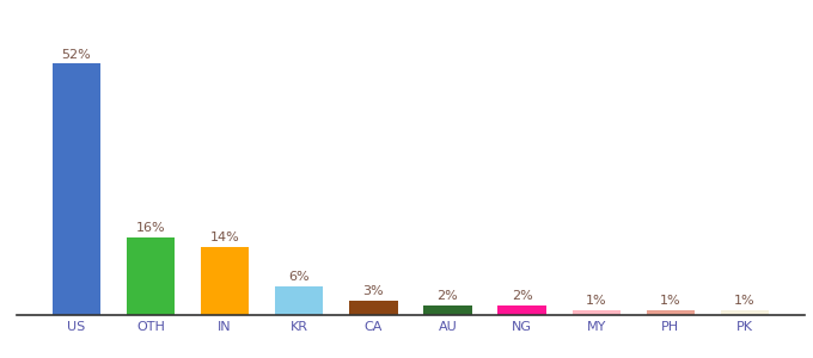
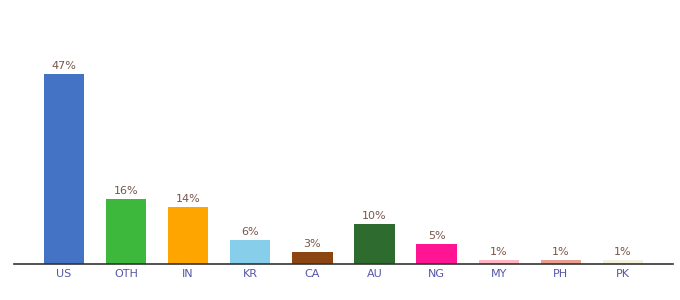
US: 52% -> 47%
AU: 2% -> 10%
NG: 2% -> 5%
